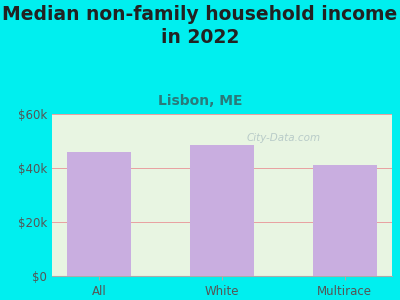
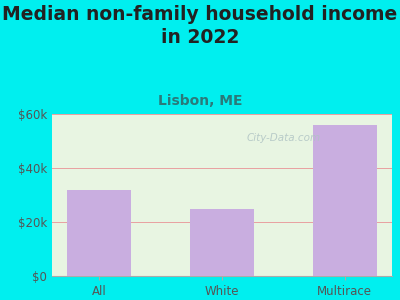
All: $46.0k -> $32.0k
White: $48.5k -> $25.0k
Multirace: $41.0k -> $56.0k
